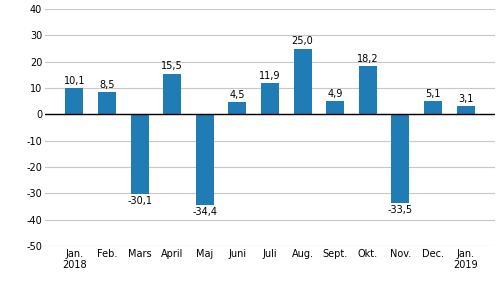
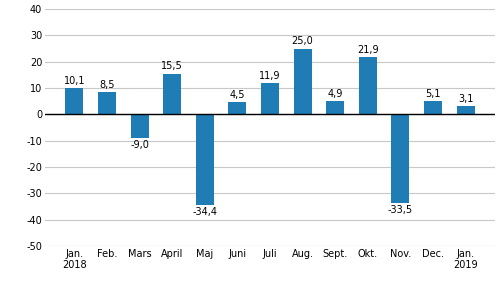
Mars: -30,1 -> -9,0
Okt.: 18,2 -> 21,9
